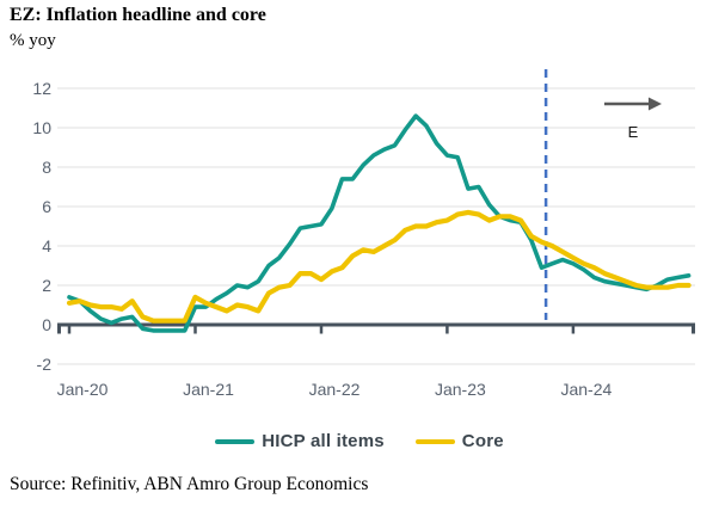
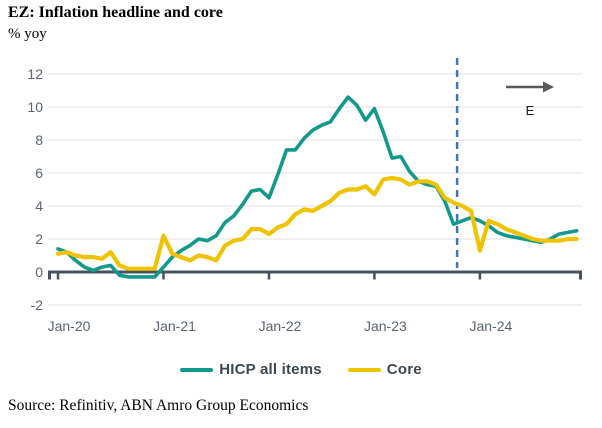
HICP all items/Jan-21: 0.9 -> 0.3
Core/Jan-21: 1.4 -> 2.2
HICP all items/Jan-22: 5.1 -> 4.5
HICP all items/Jan-23: 8.6 -> 9.9
Core/Jan-23: 5.3 -> 4.7
Core/Jan-24: 3.4 -> 1.3
